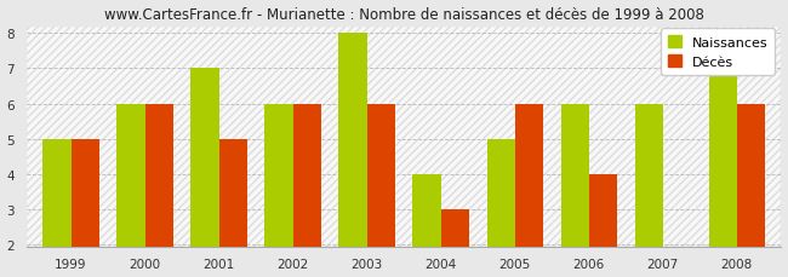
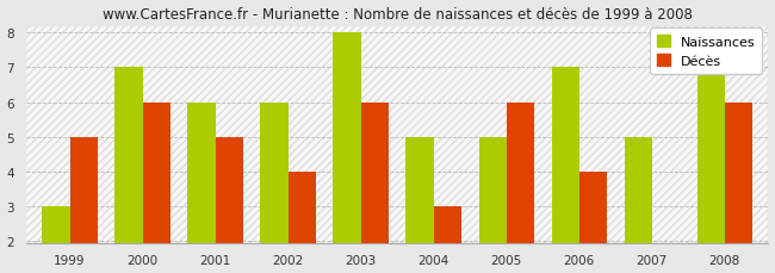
Naissances/1999: 5 -> 3
Naissances/2000: 6 -> 7
Naissances/2001: 7 -> 6
Décès/2002: 6 -> 4
Naissances/2004: 4 -> 5
Naissances/2006: 6 -> 7
Naissances/2007: 6 -> 5
